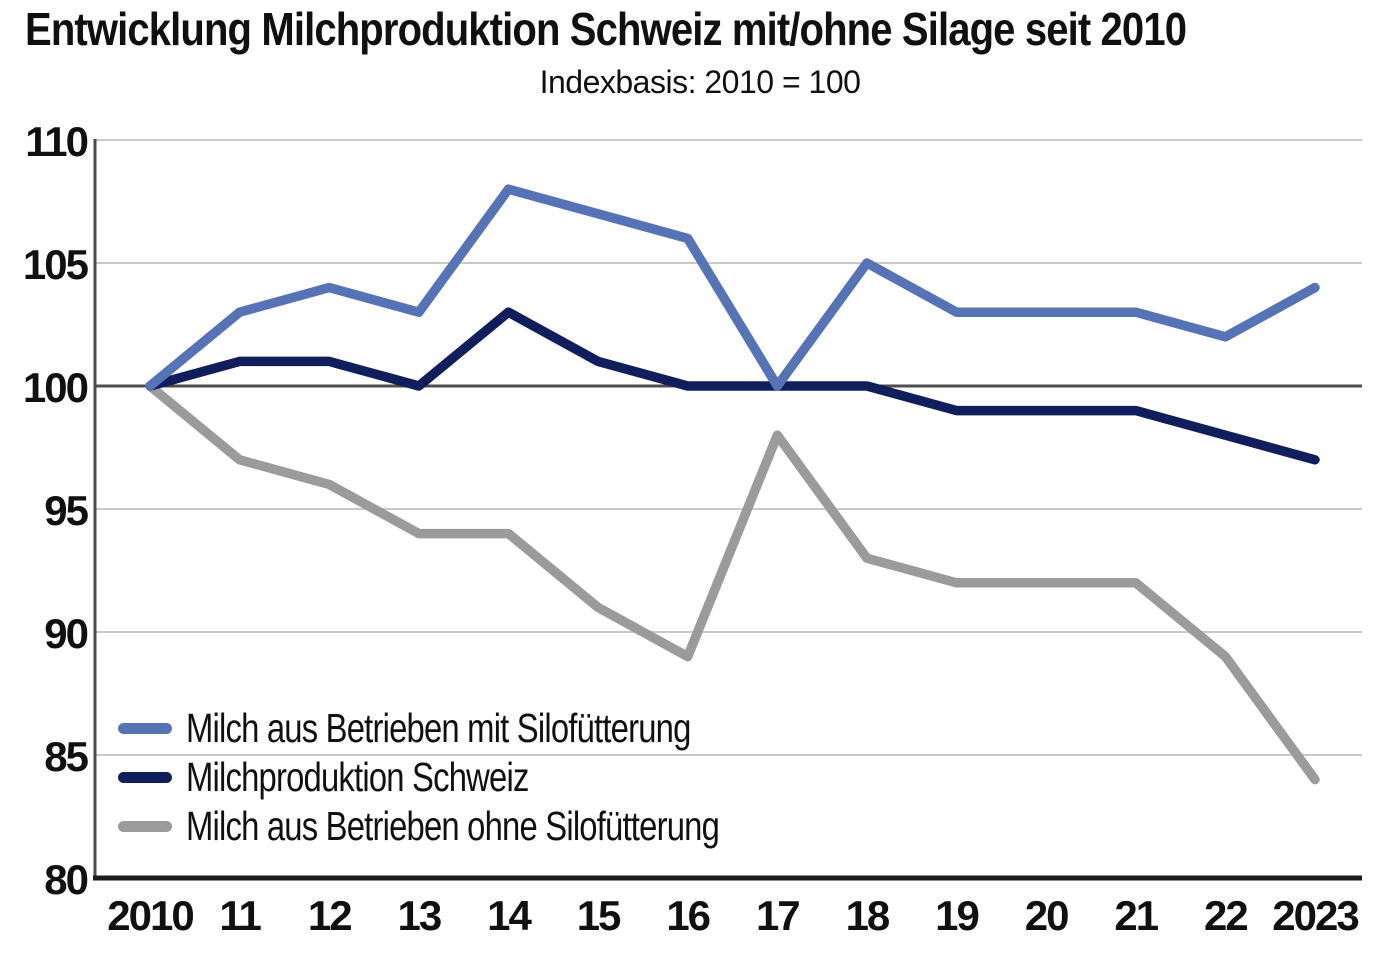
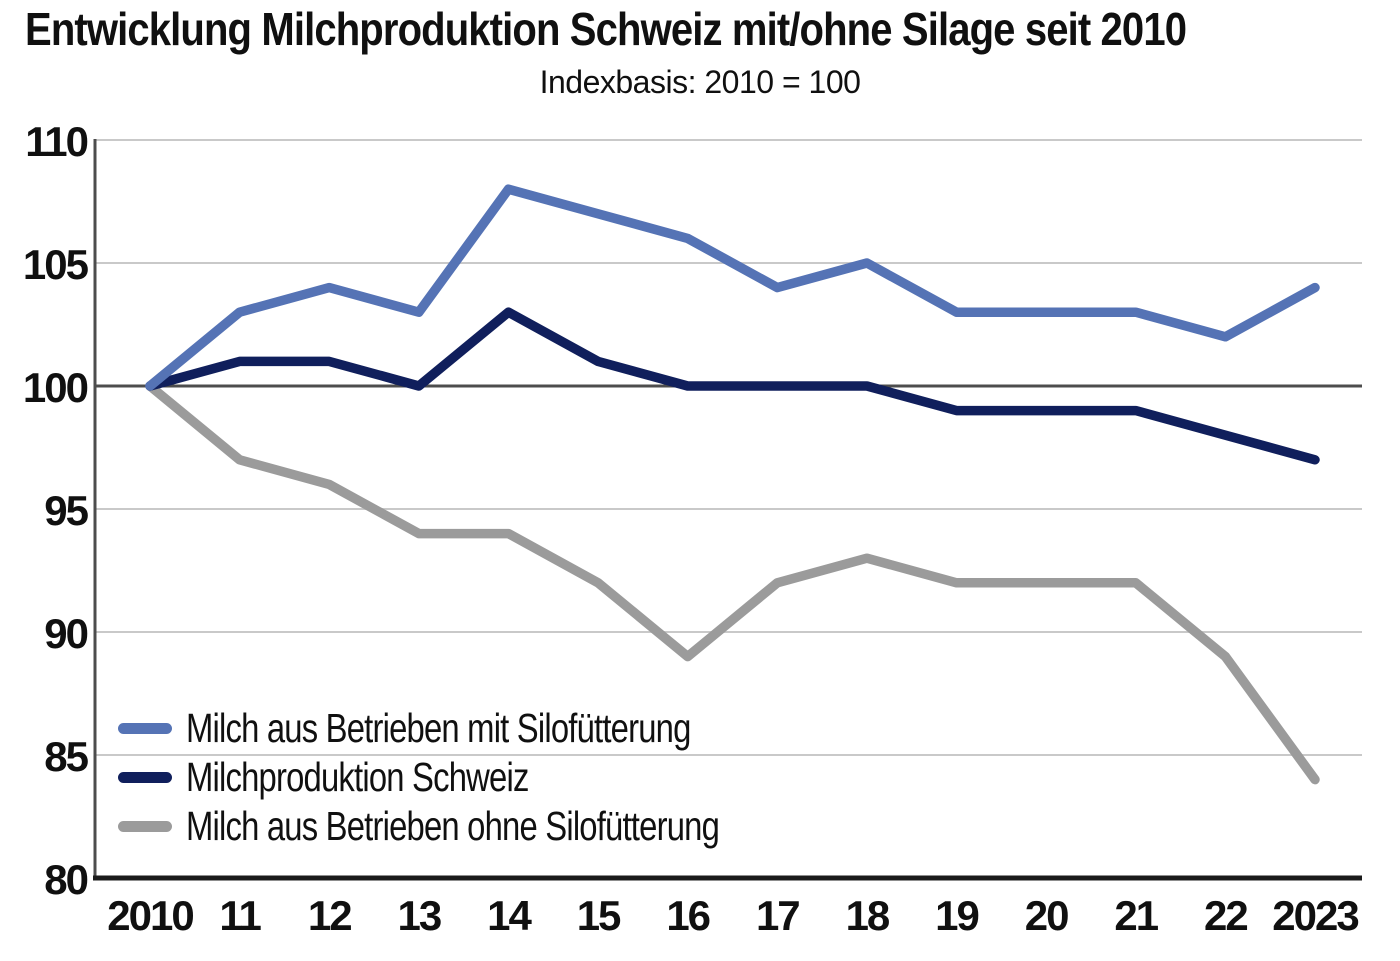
Milch aus Betrieben ohne Silofütterung/15: 91 -> 92
Milch aus Betrieben mit Silofütterung/17: 100 -> 104
Milch aus Betrieben ohne Silofütterung/17: 98 -> 92
